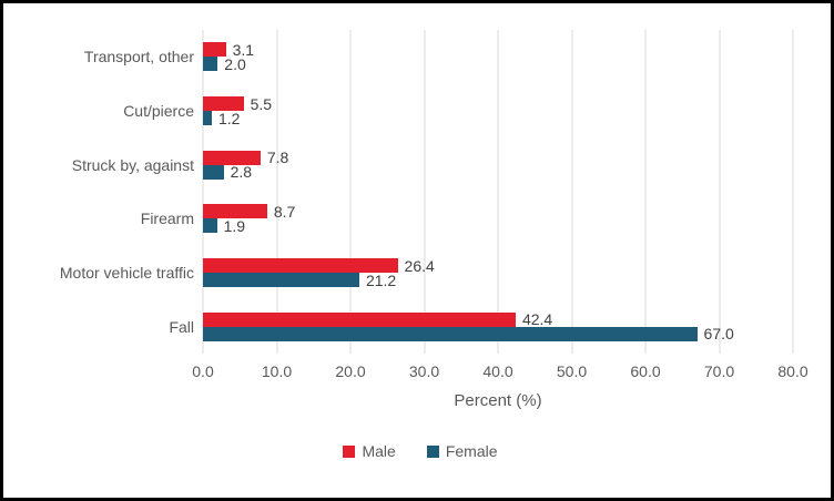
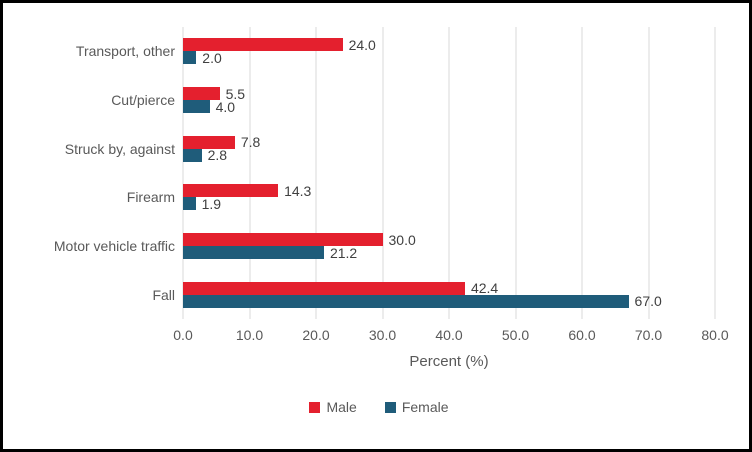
Male/Transport, other: 3.1 -> 24.0
Female/Cut/pierce: 1.2 -> 4.0
Male/Firearm: 8.7 -> 14.3
Male/Motor vehicle traffic: 26.4 -> 30.0
